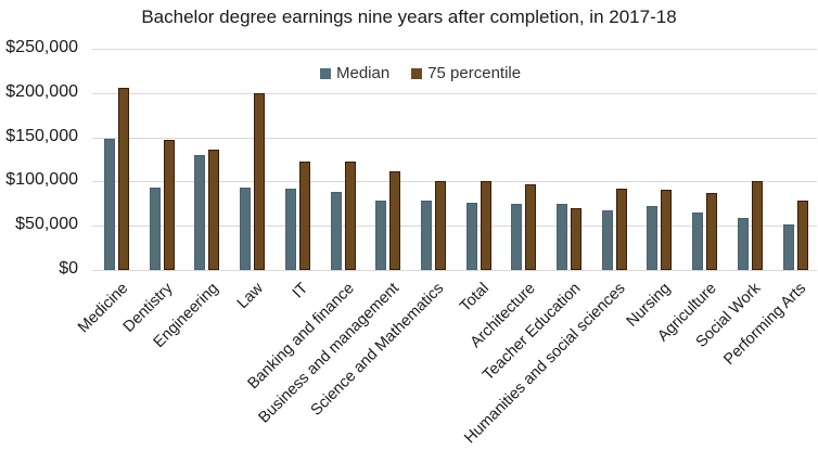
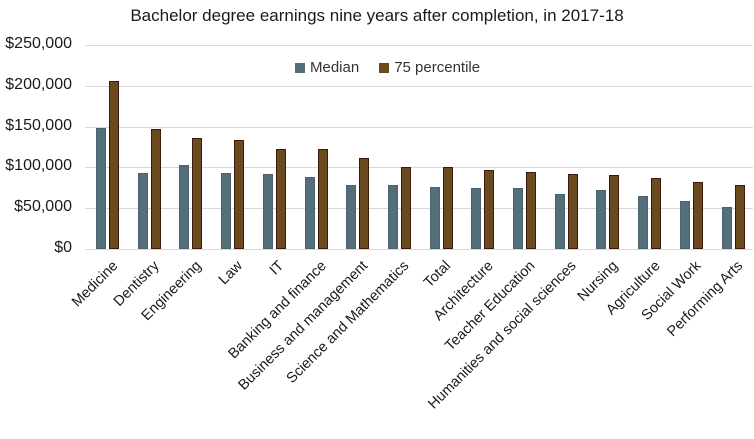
Median/Engineering: $130000 -> $100000
75 percentile/Law: $200000 -> $130000
75 percentile/Teacher Education: $70000 -> $90000
75 percentile/Social Work: $100000 -> $80000
